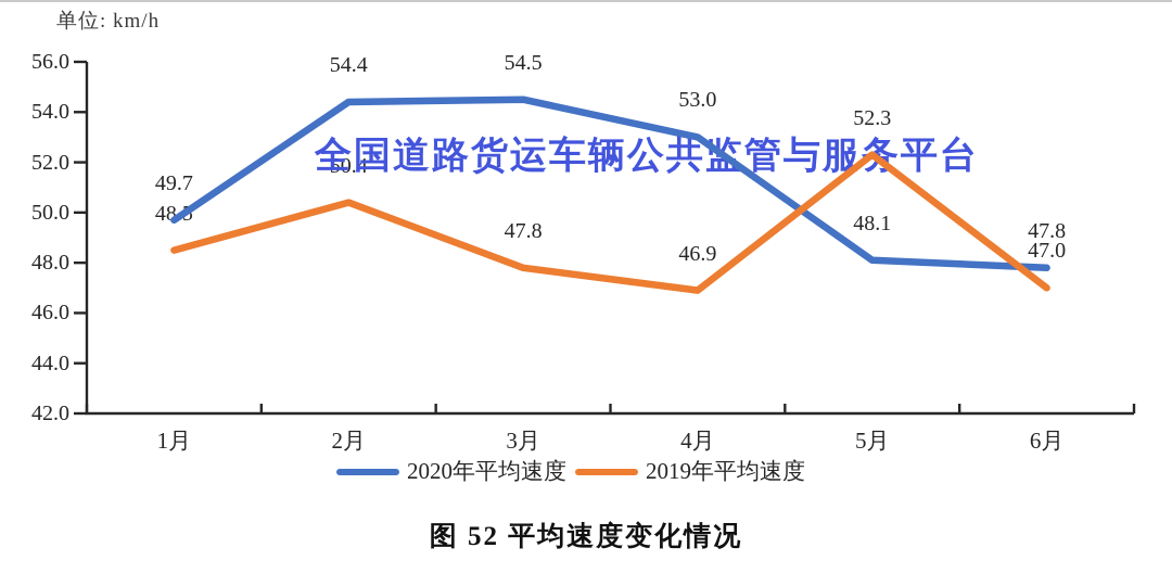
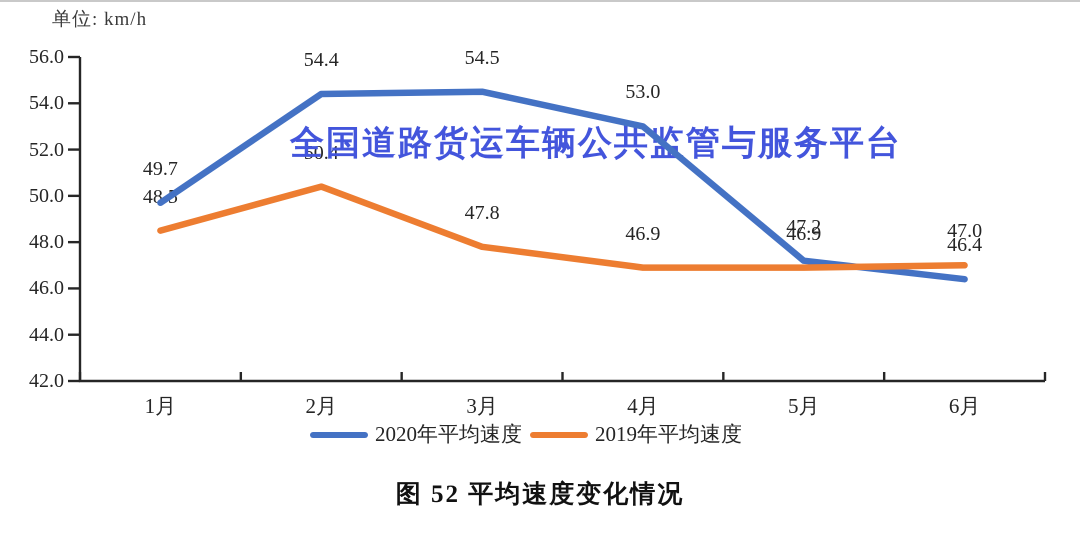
2020年平均速度/5月: 48.1 -> 47.2
2019年平均速度/5月: 52.3 -> 46.9
2020年平均速度/6月: 47.8 -> 46.4
